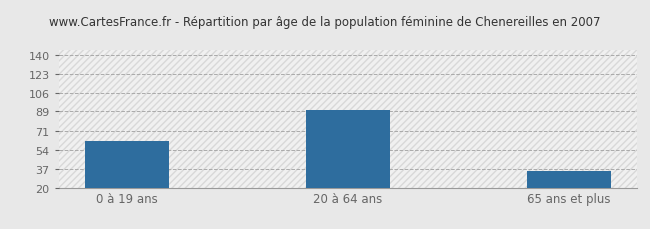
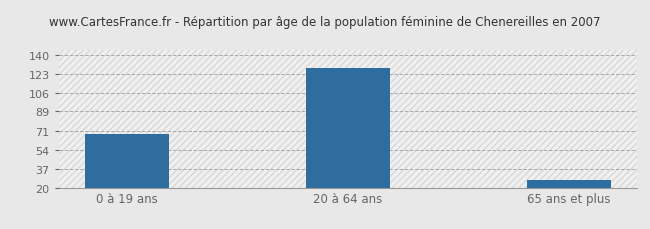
0 à 19 ans: 62 -> 69
20 à 64 ans: 90 -> 128
65 ans et plus: 35 -> 27
